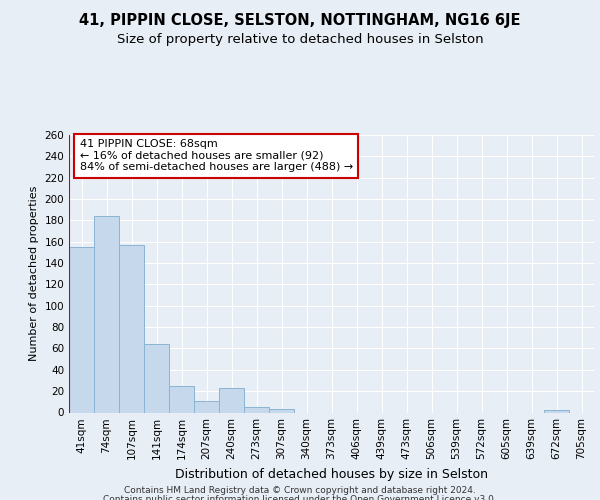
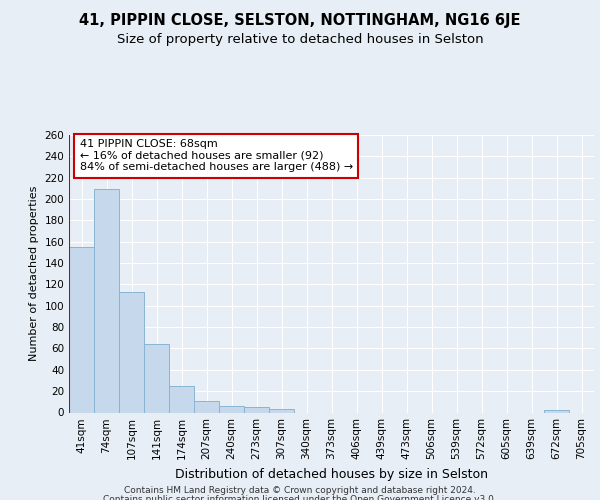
74sqm: 184 -> 209
107sqm: 157 -> 113
240sqm: 23 -> 6
